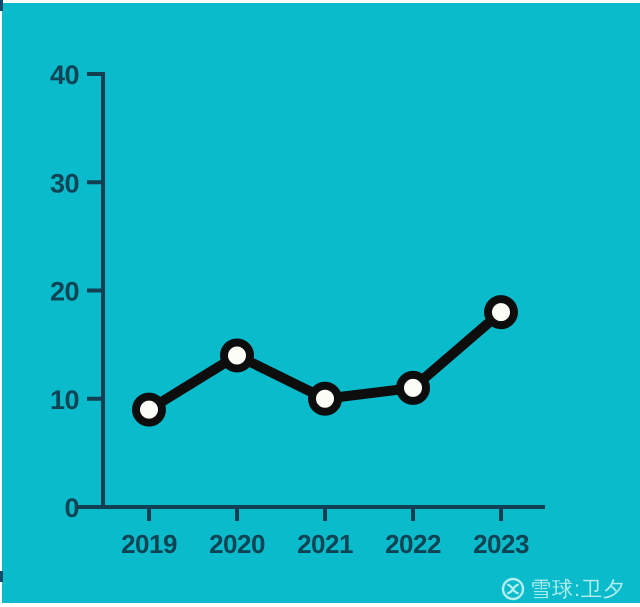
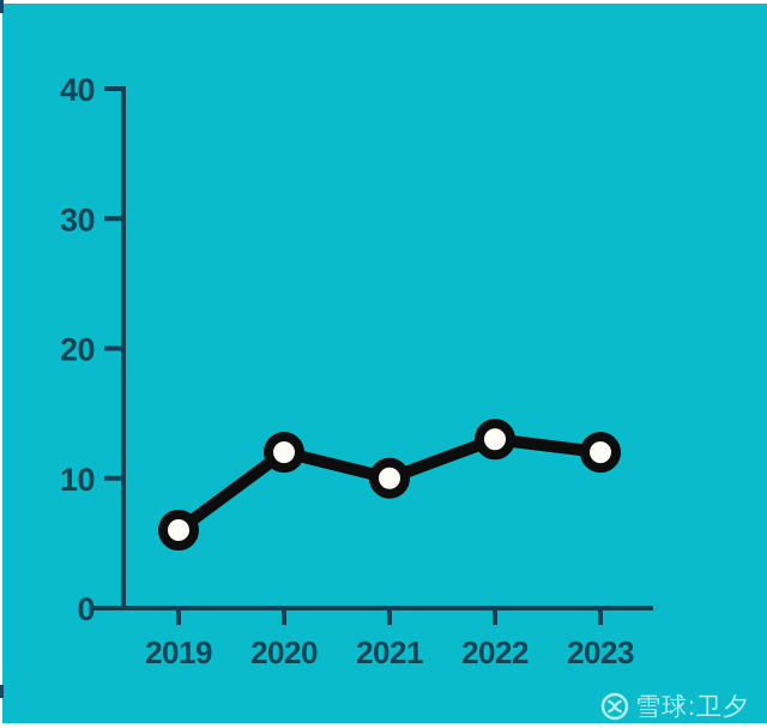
2019: 9 -> 6
2020: 14 -> 12
2022: 11 -> 13
2023: 18 -> 12
